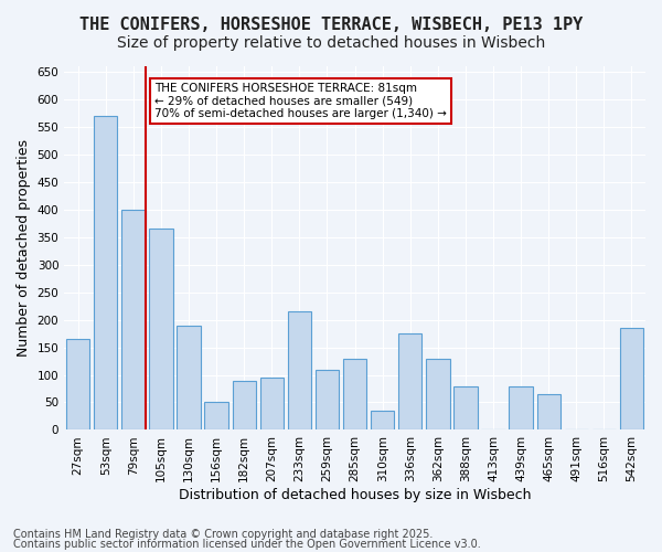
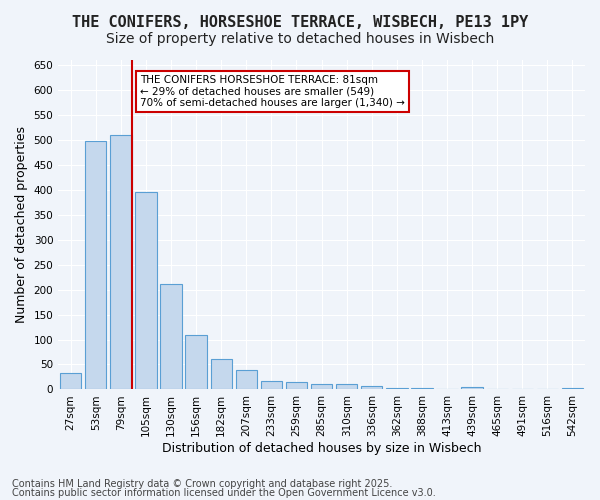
27sqm: 165 -> 32
53sqm: 570 -> 498
79sqm: 400 -> 510
105sqm: 365 -> 395
130sqm: 190 -> 212
156sqm: 50 -> 110
182sqm: 90 -> 62
207sqm: 95 -> 38
233sqm: 215 -> 17
259sqm: 110 -> 14
285sqm: 130 -> 10
310sqm: 35 -> 10
336sqm: 175 -> 7
362sqm: 130 -> 3
388sqm: 80 -> 3
439sqm: 80 -> 5
465sqm: 65 -> 1
542sqm: 185 -> 3
